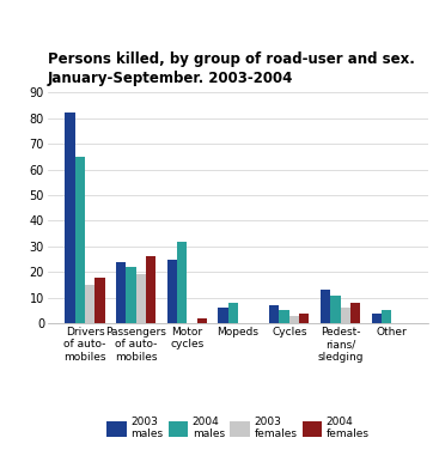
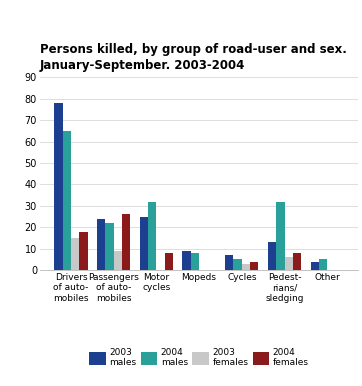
2003 males/Drivers of auto- mobiles: 82 -> 78
2003 females/Passengers of auto- mobiles: 19 -> 9
2004 females/Motor cycles: 2 -> 8
2003 males/Mopeds: 6 -> 9
2004 males/Pedest- rians/ sledging: 11 -> 32
